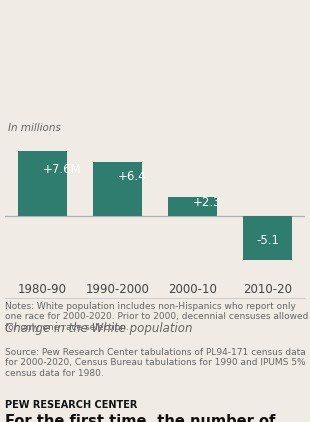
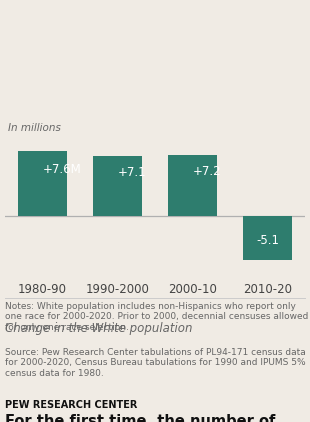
1990-2000: +6.4 -> +7.1
2000-10: +2.3 -> +7.2
